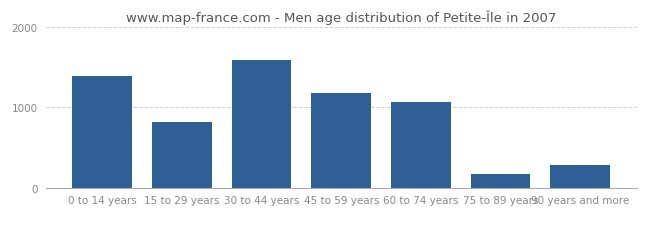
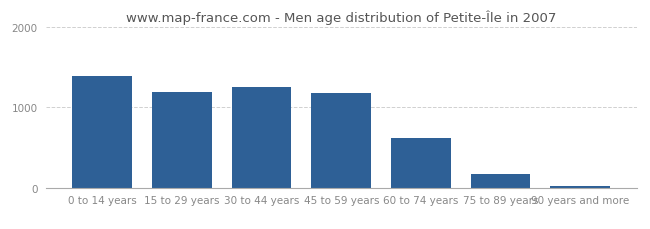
15 to 29 years: 820 -> 1190
30 to 44 years: 1580 -> 1250
60 to 74 years: 1060 -> 620
90 years and more: 280 -> 20
